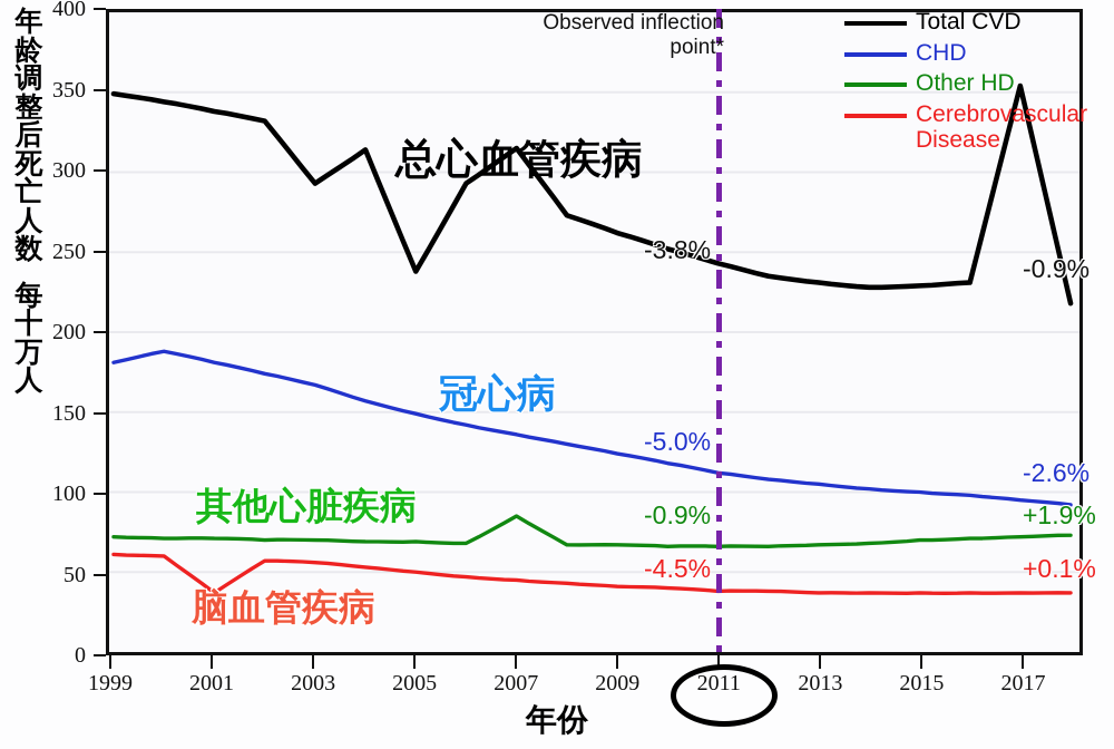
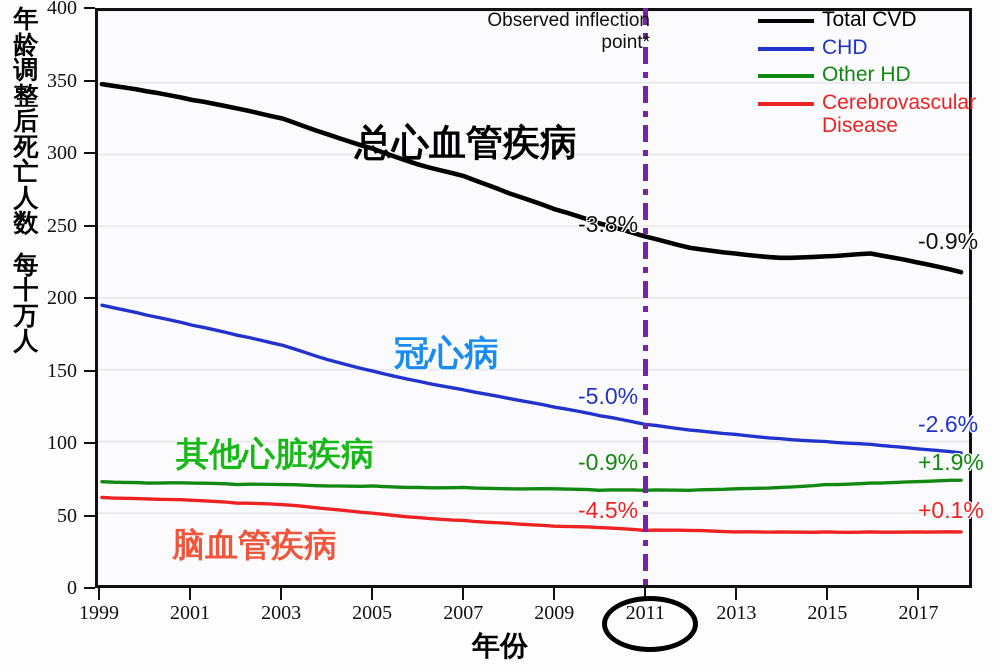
CHD/1999: 181 -> 195
Cerebrovascular Disease/2001: 37 -> 59
Total CVD/2003: 293 -> 325
Total CVD/2005: 238 -> 304
Total CVD/2007: 315 -> 285
Other HD/2007: 85 -> 68
Total CVD/2017: 354 -> 225
